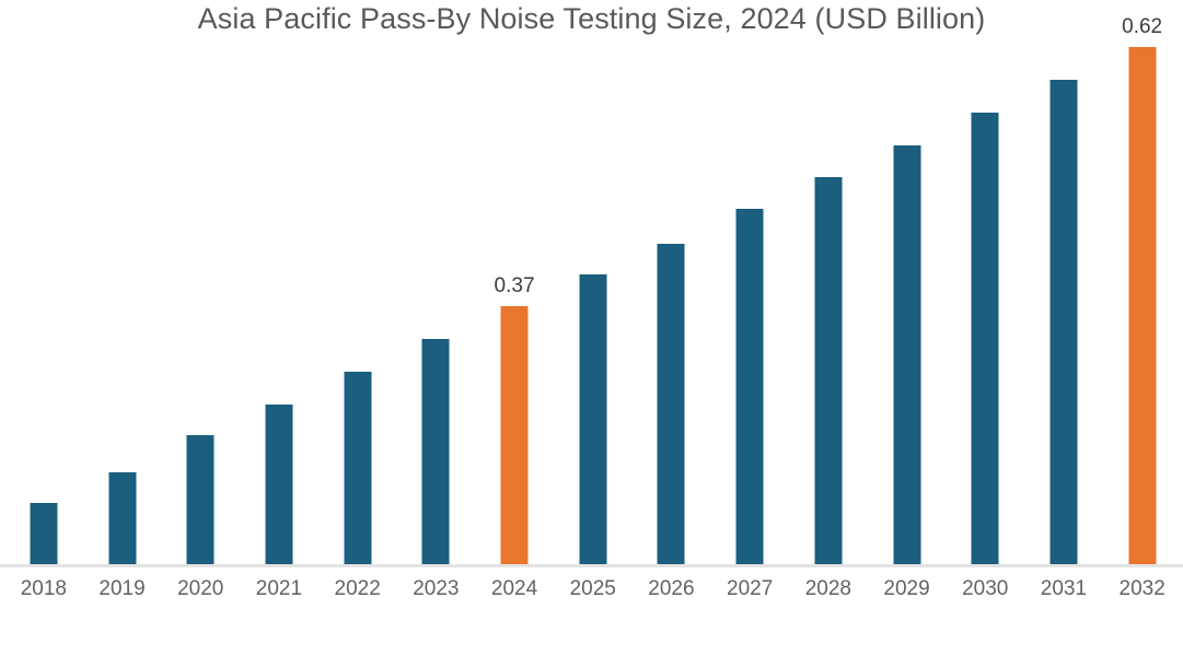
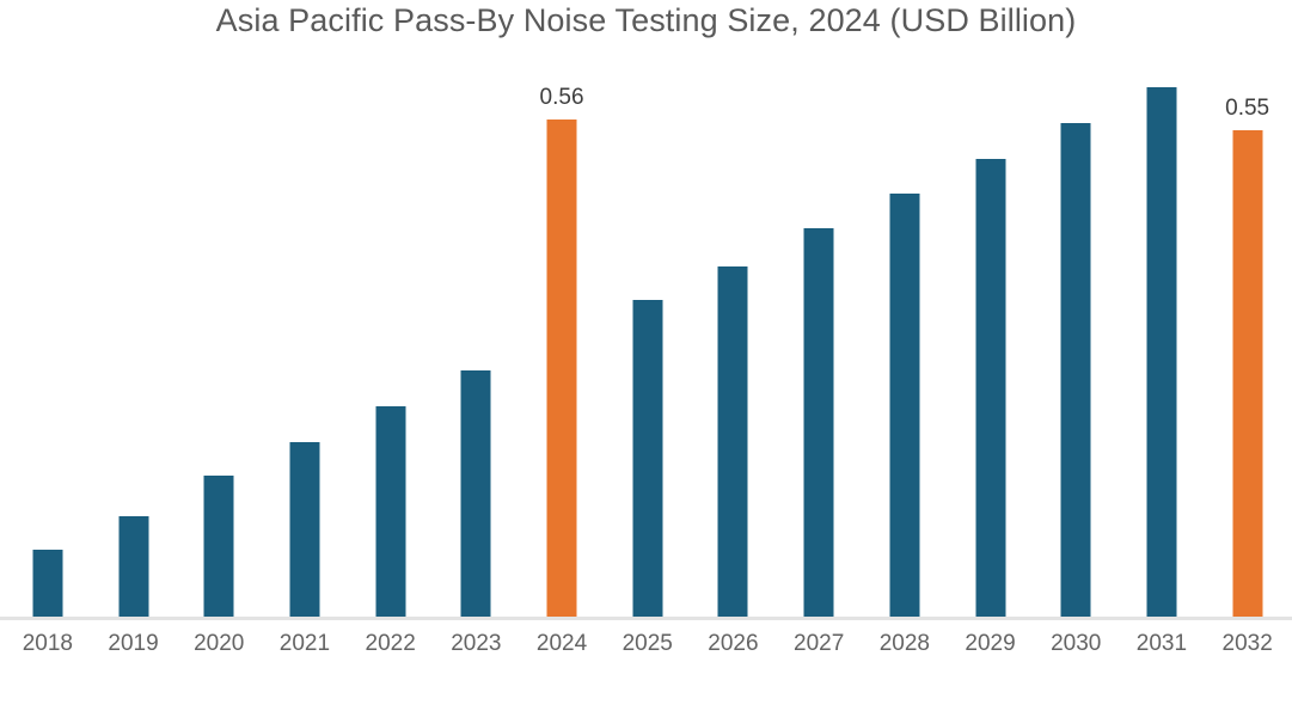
2024: 0.37 -> 0.56
2032: 0.62 -> 0.55
